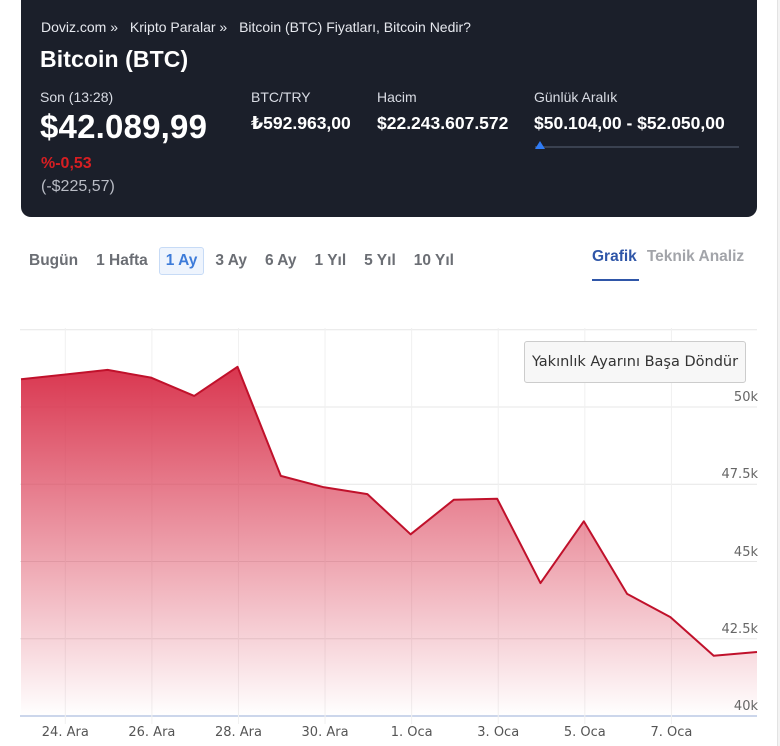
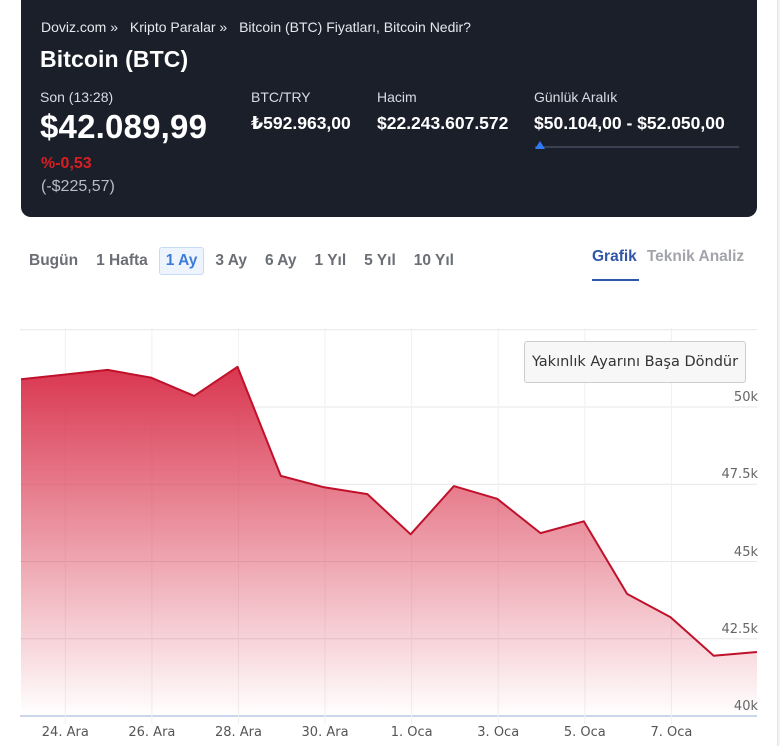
1. Oca: 47.0k -> 47.4k
3. Oca: 44.3k -> 45.9k
